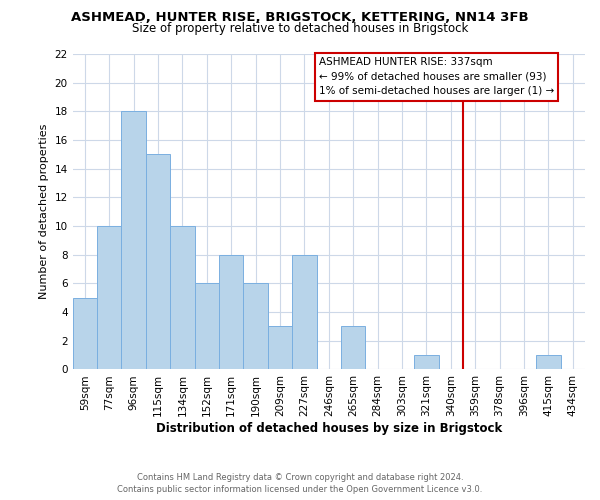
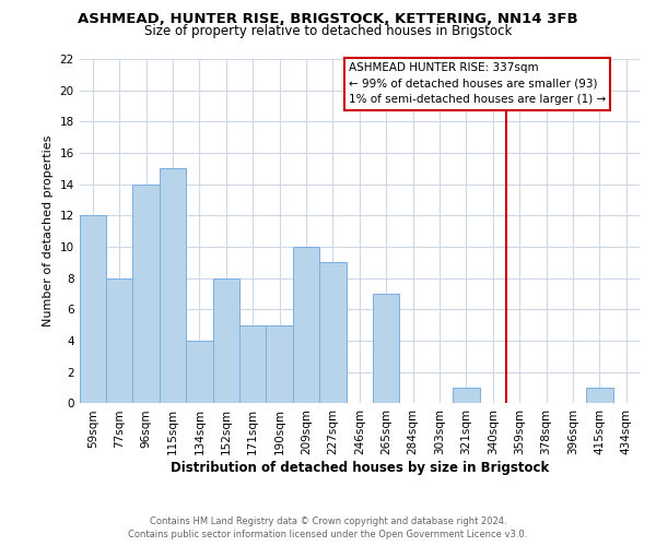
59sqm: 5 -> 12
77sqm: 10 -> 8
96sqm: 18 -> 14
134sqm: 10 -> 4
152sqm: 6 -> 8
171sqm: 8 -> 5
190sqm: 6 -> 5
209sqm: 3 -> 10
227sqm: 8 -> 9
265sqm: 3 -> 7
